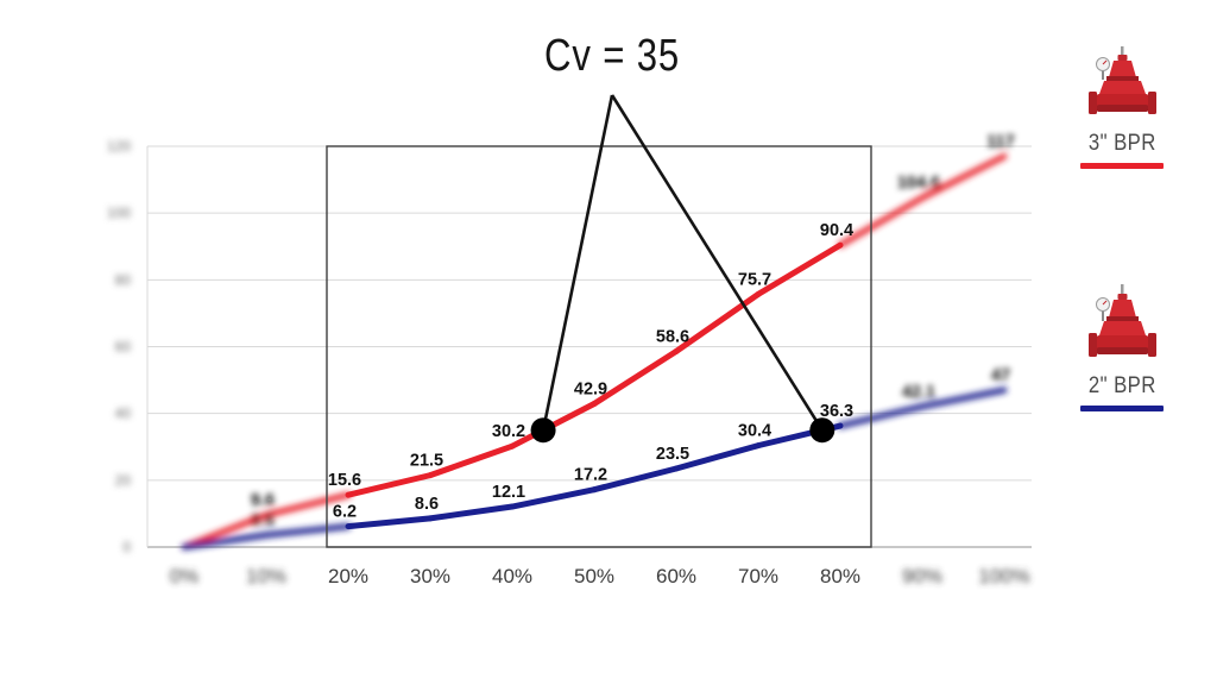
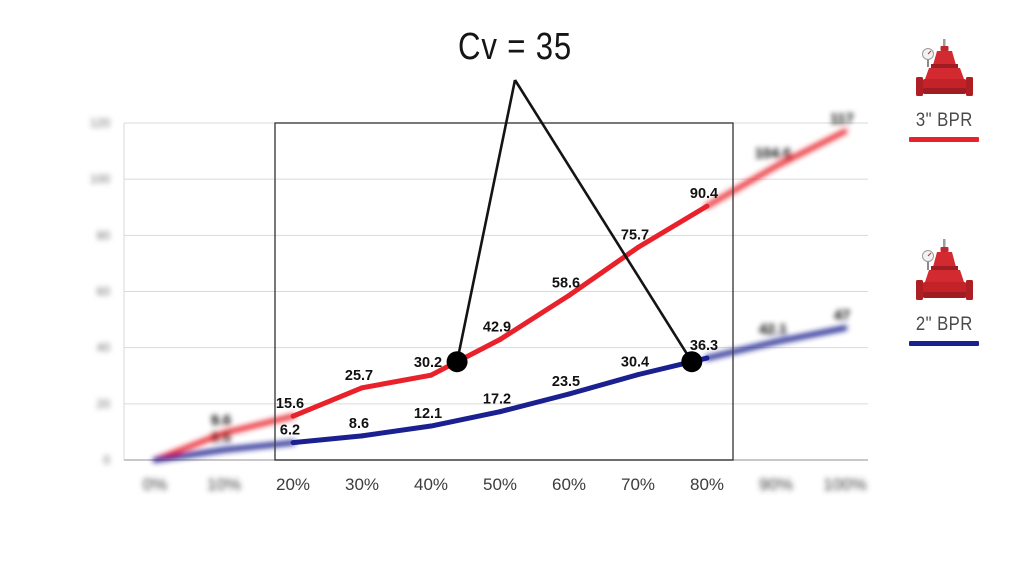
3" BPR/30%: 21.5 -> 25.7
